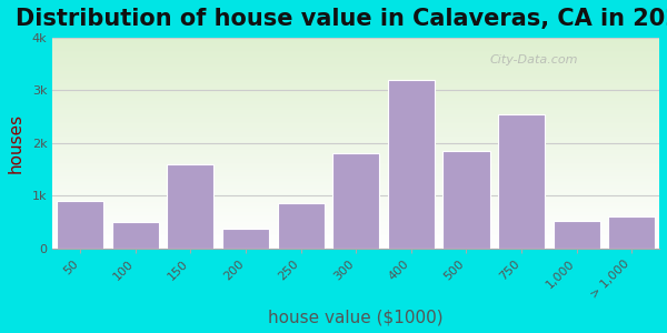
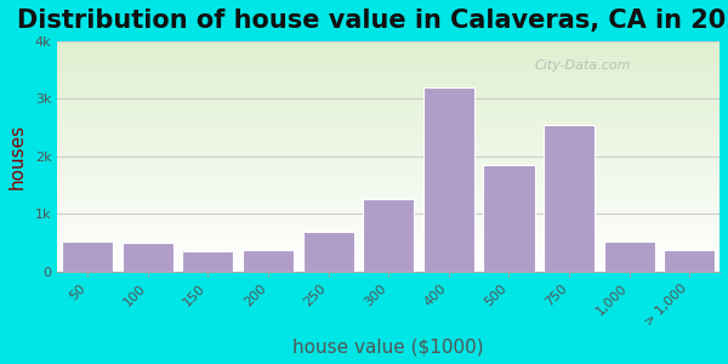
50: 0.90k -> 0.52k
150: 1.60k -> 0.35k
250: 0.85k -> 0.70k
300: 1.80k -> 1.25k
> 1,000: 0.60k -> 0.38k
